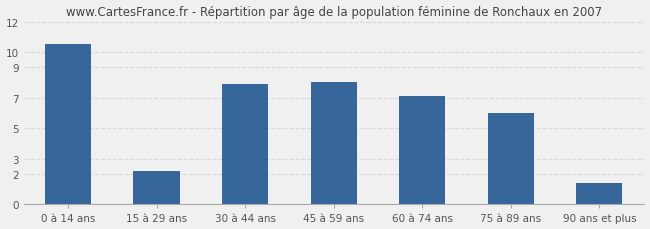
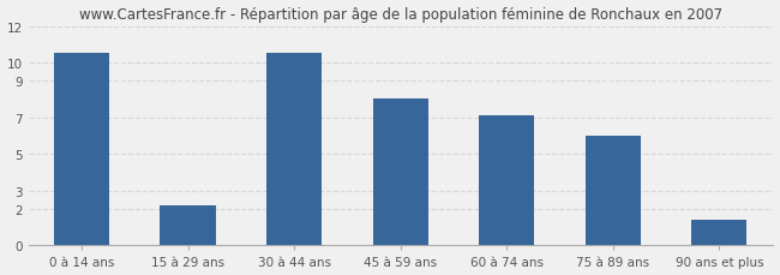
30 à 44 ans: 7.9 -> 10.5
